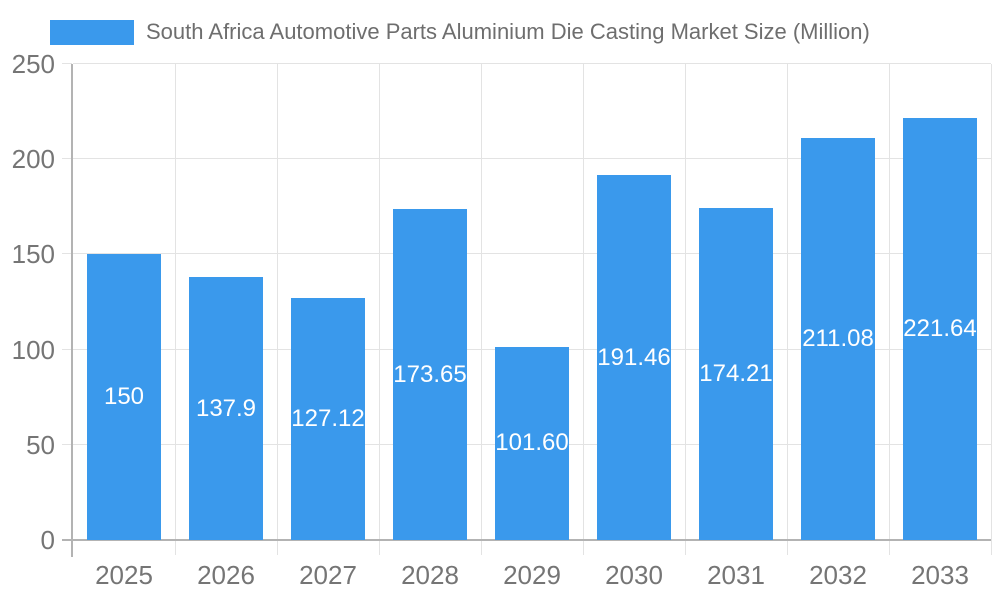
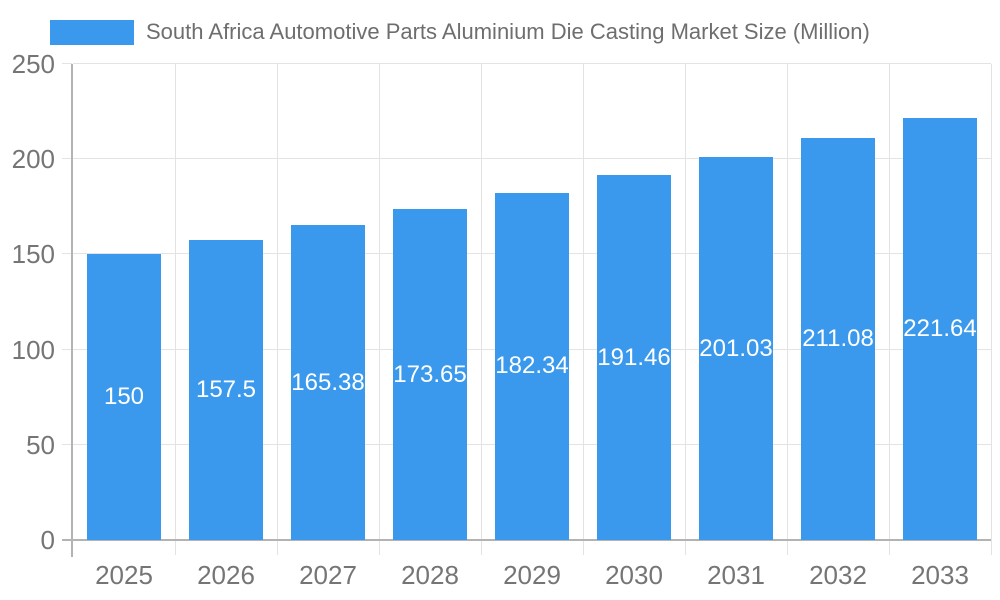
2026: 137.9 -> 157.5
2027: 127.12 -> 165.38
2029: 101.60 -> 182.34
2031: 174.21 -> 201.03
